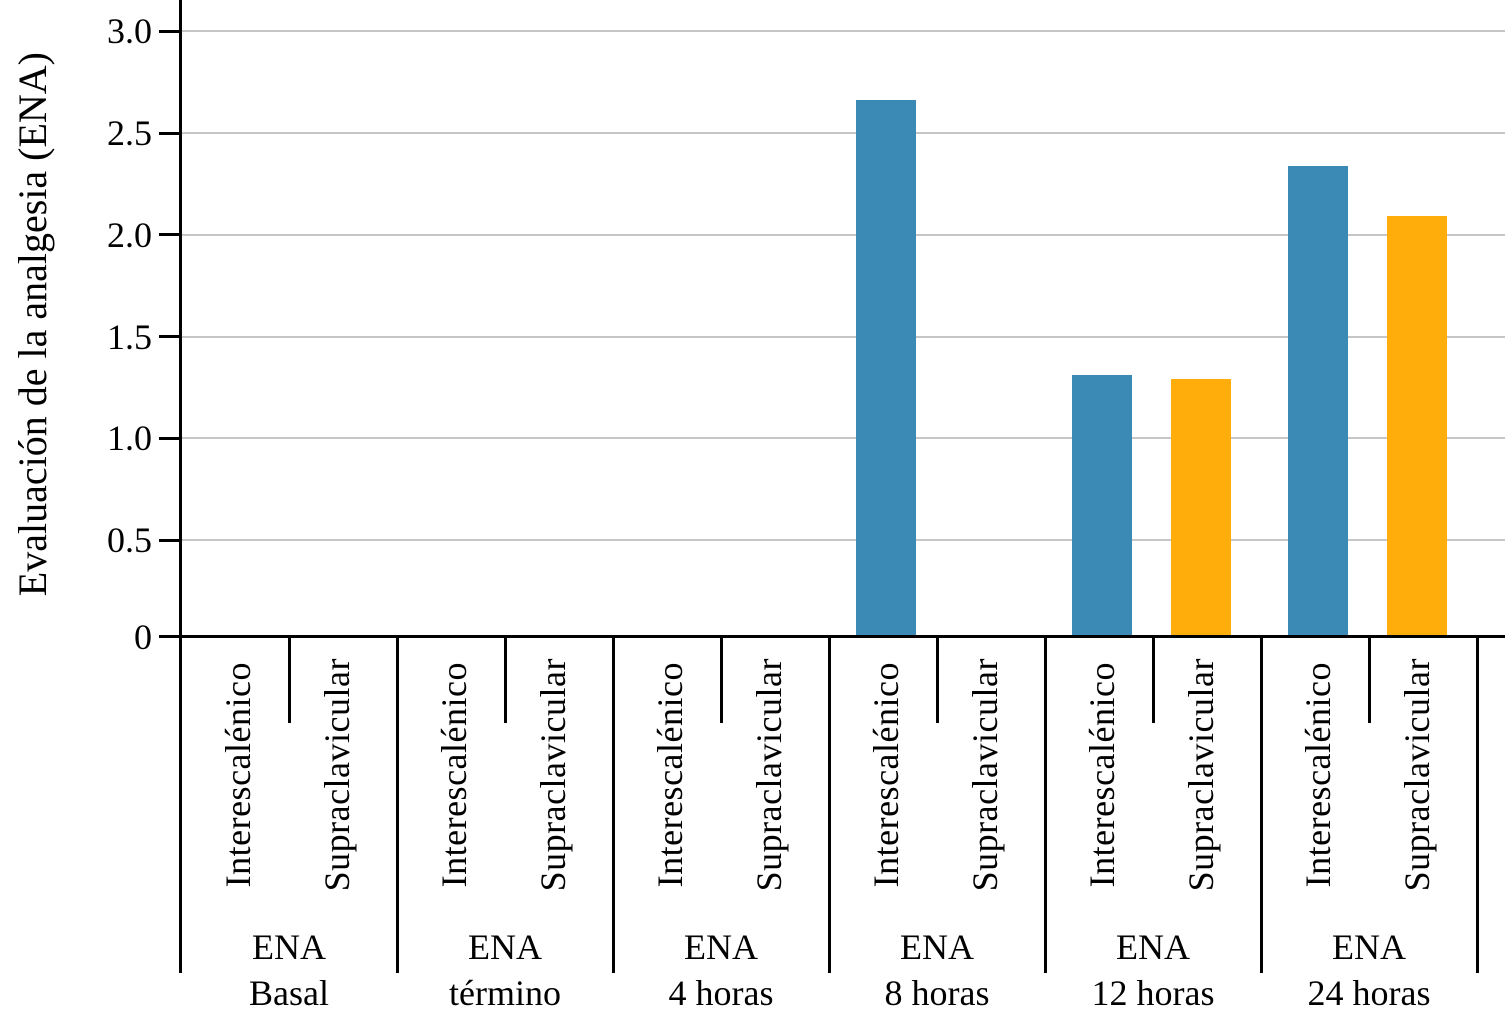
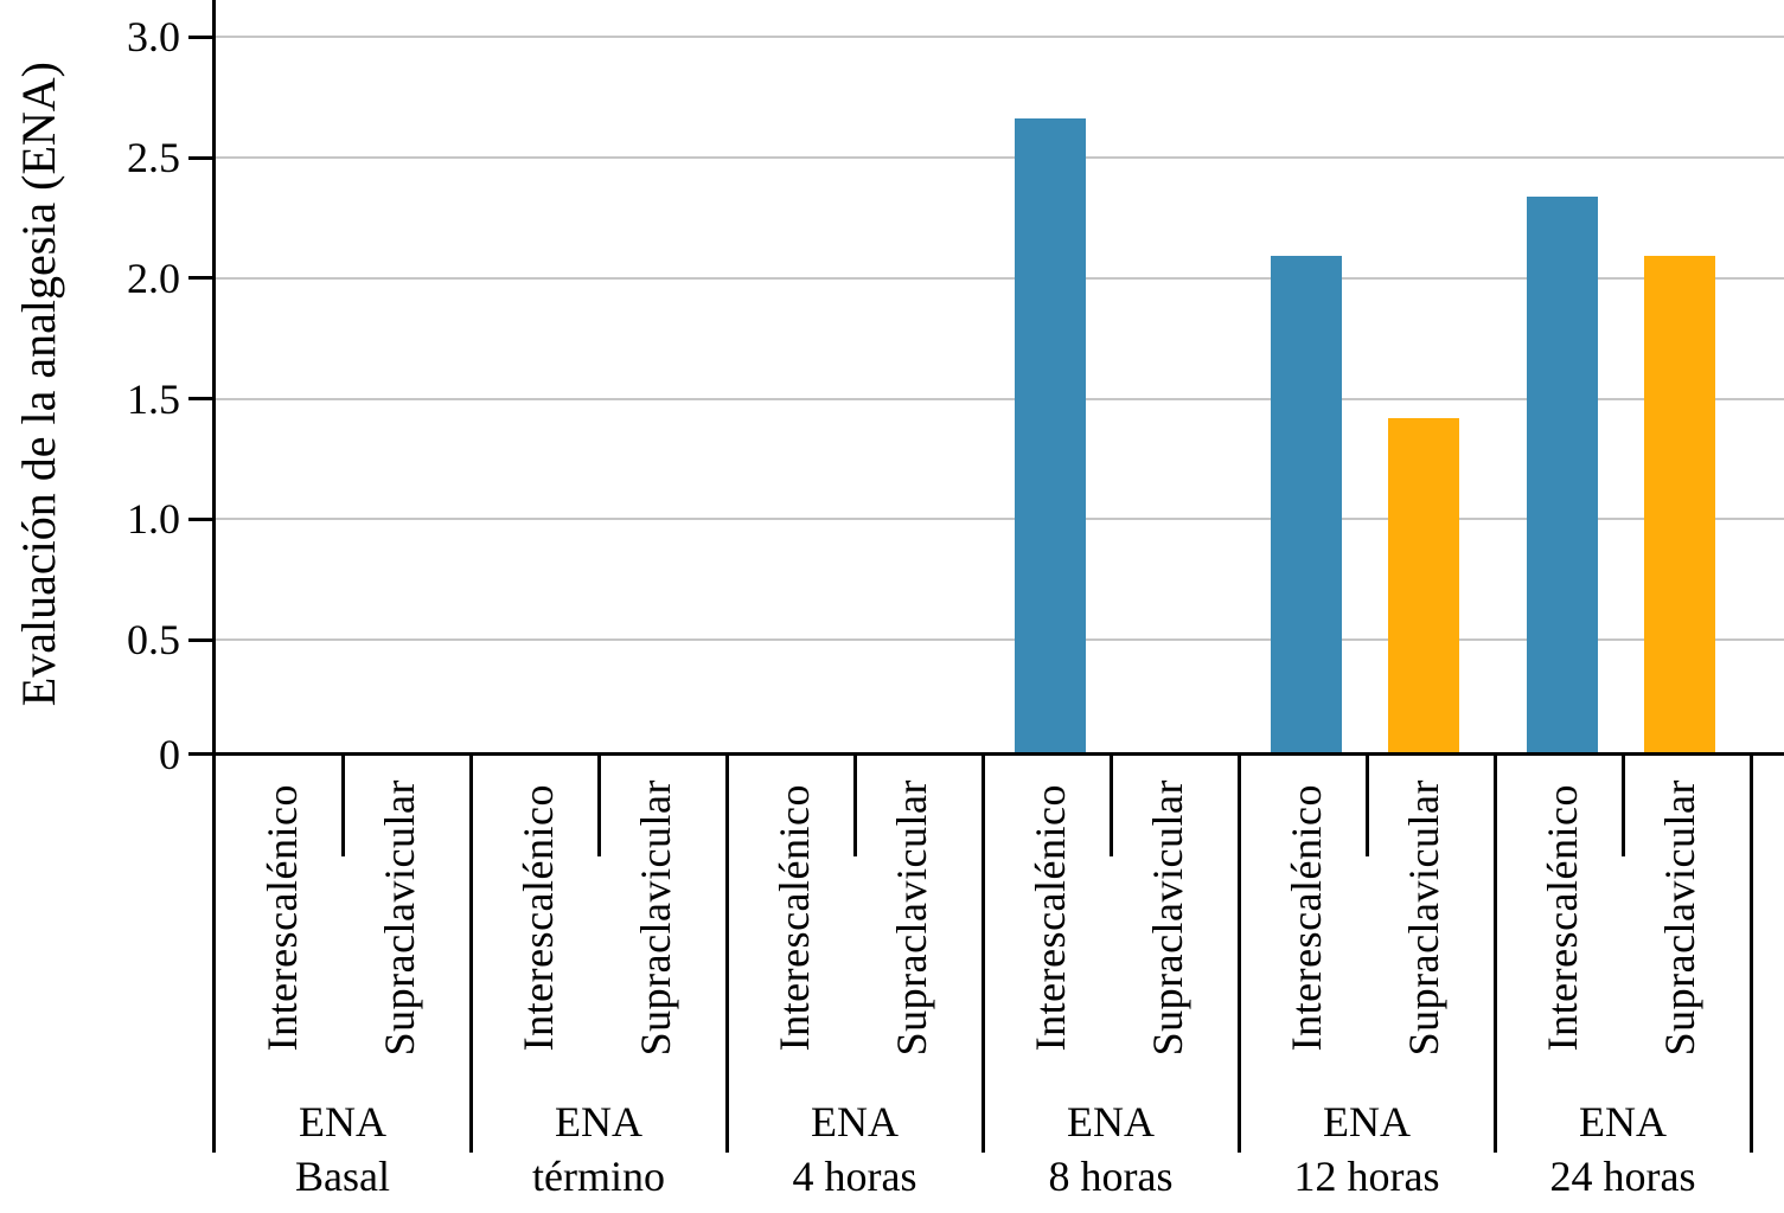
Interescalénico/ENA 12 horas: 1.31 -> 2.09
Supraclavicular/ENA 12 horas: 1.29 -> 1.42
